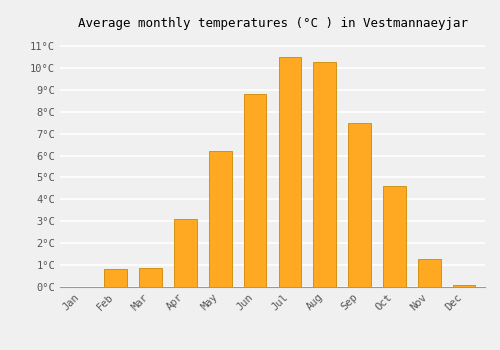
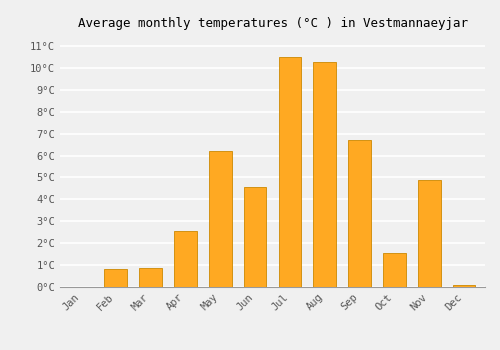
Apr: 3.10°C -> 2.55°C
Jun: 8.80°C -> 4.55°C
Sep: 7.50°C -> 6.70°C
Oct: 4.60°C -> 1.55°C
Nov: 1.30°C -> 4.90°C
